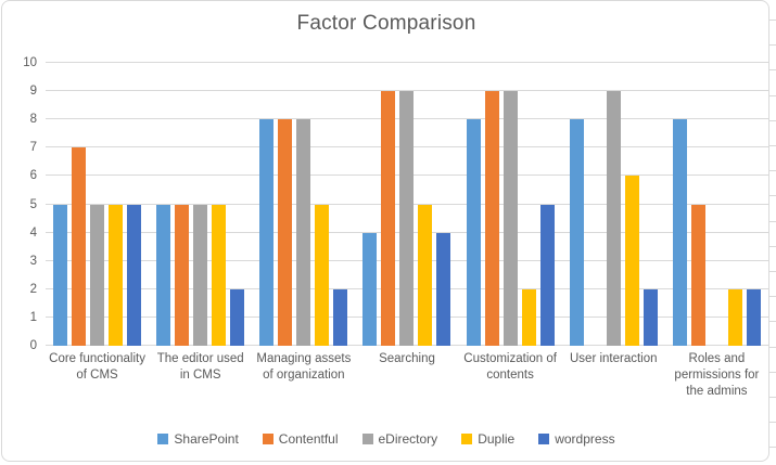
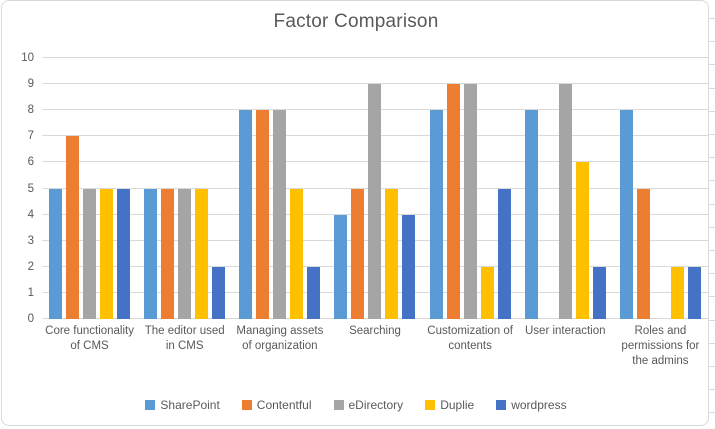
Contentful/Searching: 9 -> 5
